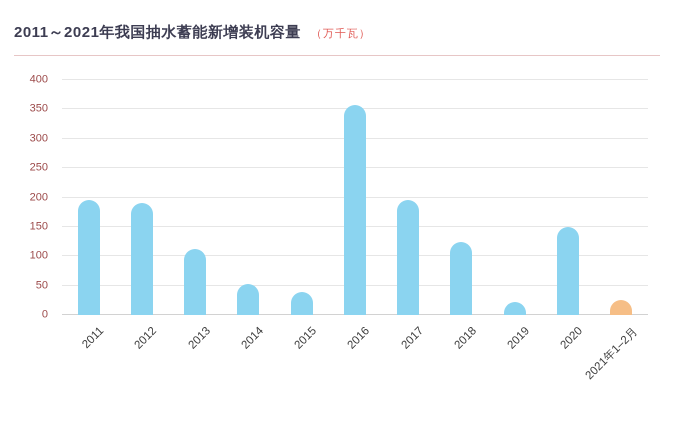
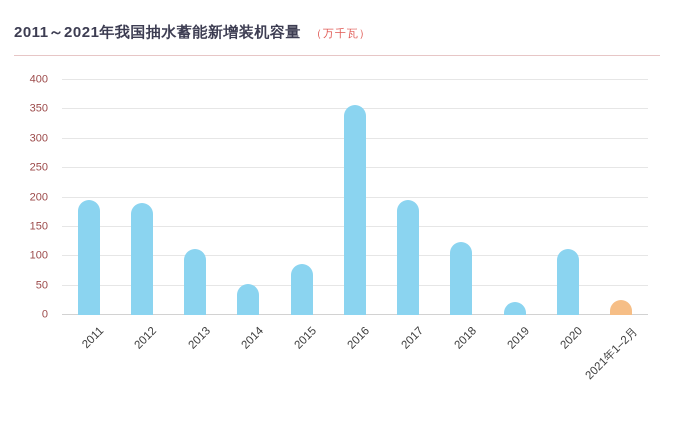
2015: 40 -> 90
2020: 150 -> 110
